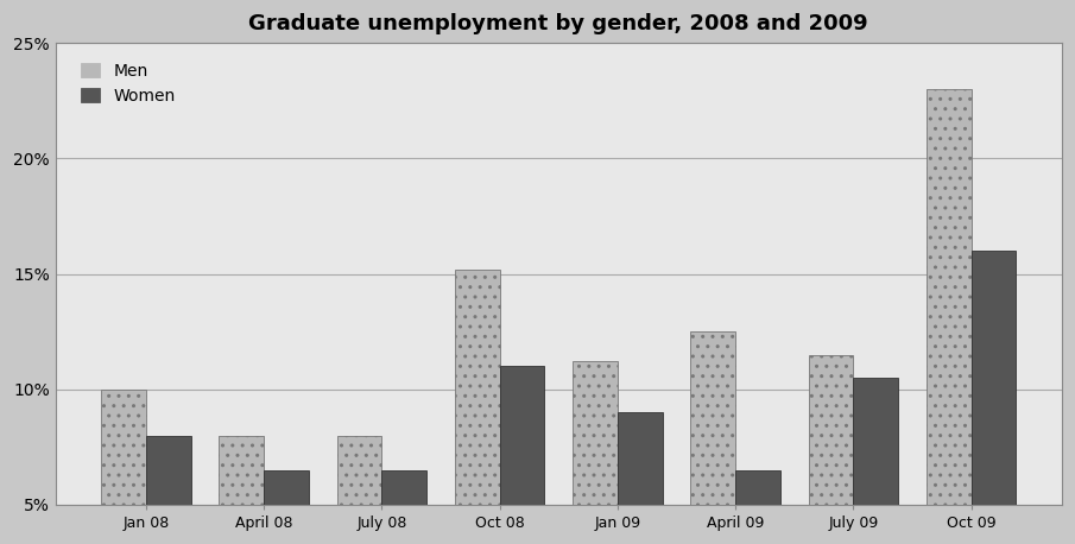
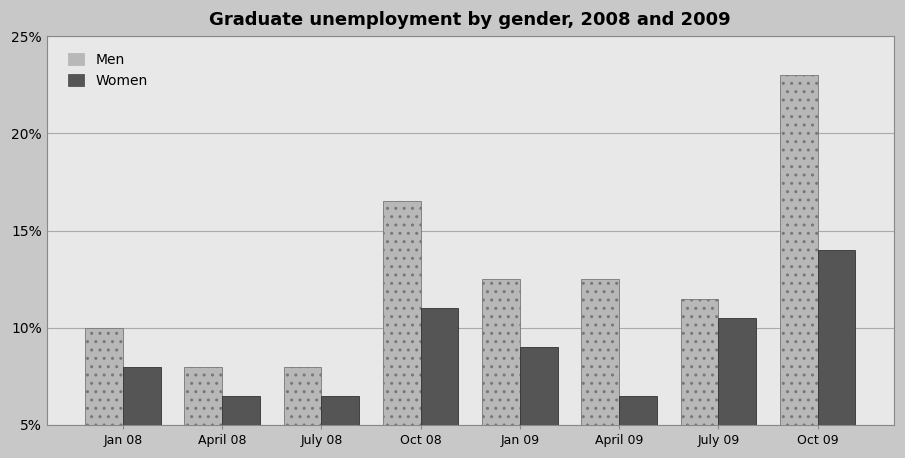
Men/Oct 08: 15.2% -> 16.5%
Men/Jan 09: 11.2% -> 12.5%
Women/Oct 09: 16.0% -> 14.0%
